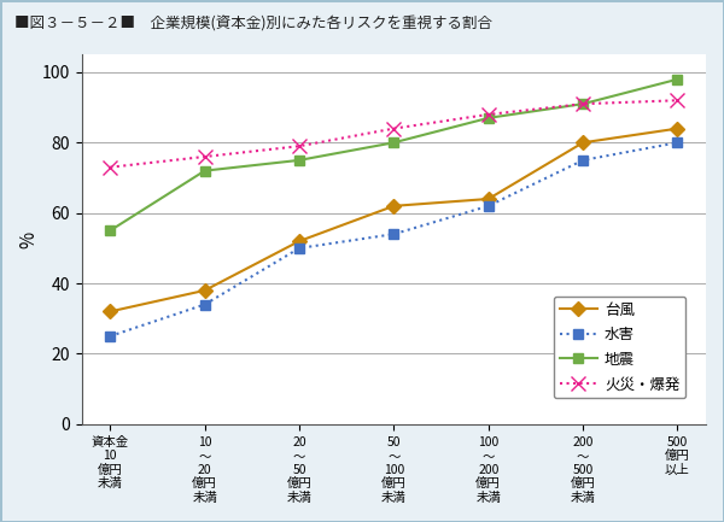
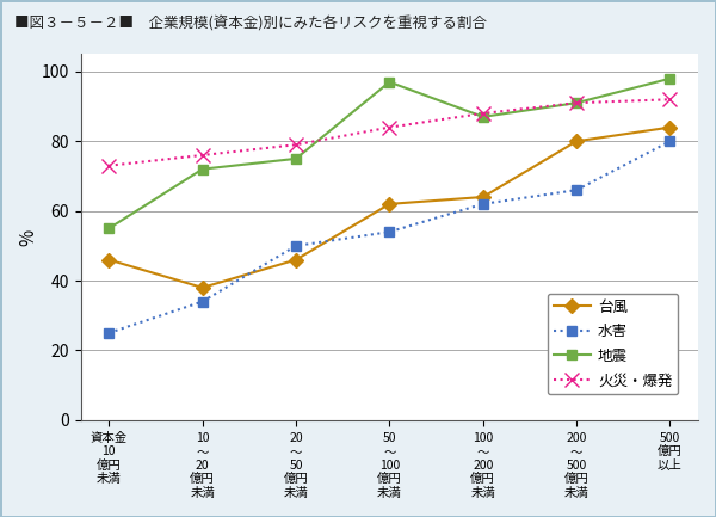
台風/資本金 10 億円 未満: 32 -> 46
台風/20 ～ 50 億円 未満: 52 -> 46
地震/50 ～ 100 億円 未満: 80 -> 97
水害/200 ～ 500 億円 未満: 75 -> 66
